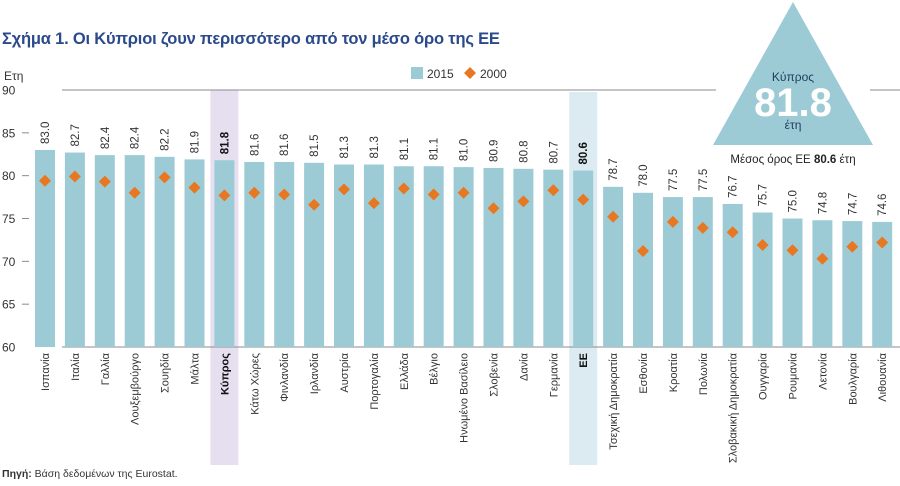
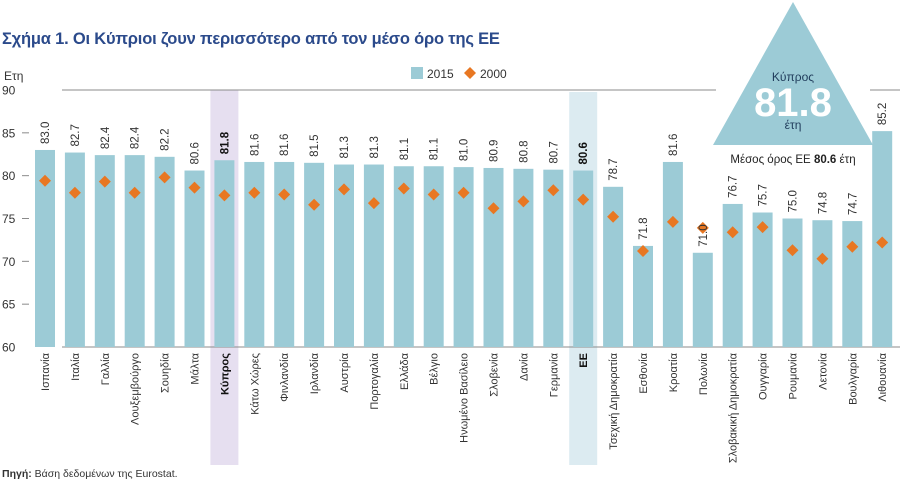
2000/Ιταλία: 80 -> 78
2015/Μάλτα: 81.9 -> 80.6
2015/Εσθονία: 78.0 -> 71.8
2015/Κροατία: 77.5 -> 81.6
2015/Πολωνία: 77.5 -> 71.0
2000/Ουγγαρία: 72 -> 74
2015/Λιθουανία: 74.6 -> 85.2
